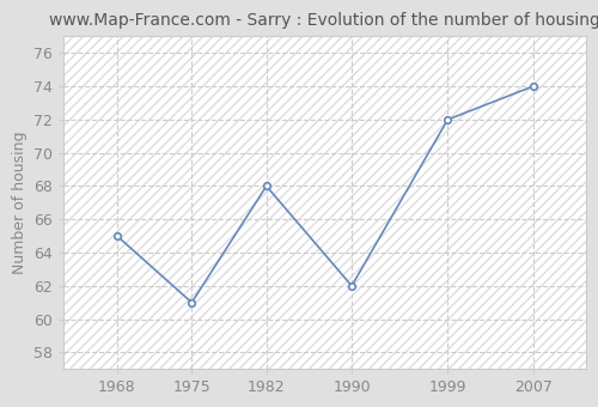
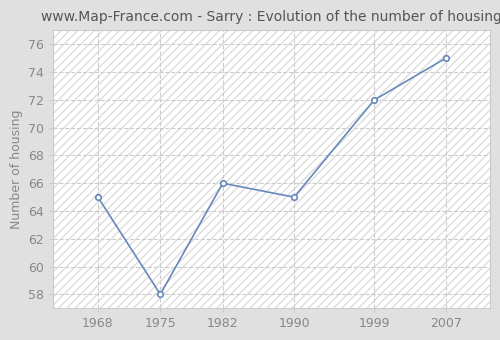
1975: 61 -> 58
1982: 68 -> 66
1990: 62 -> 65
2007: 74 -> 75
